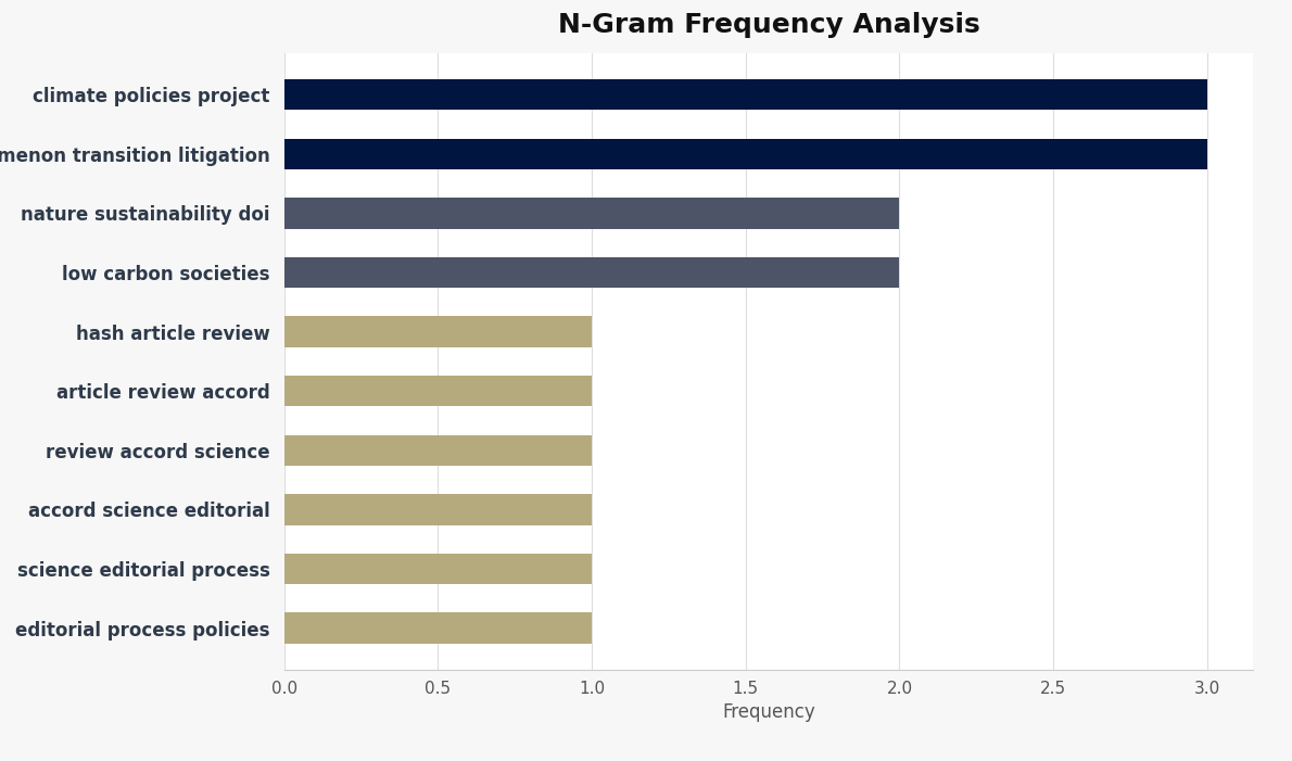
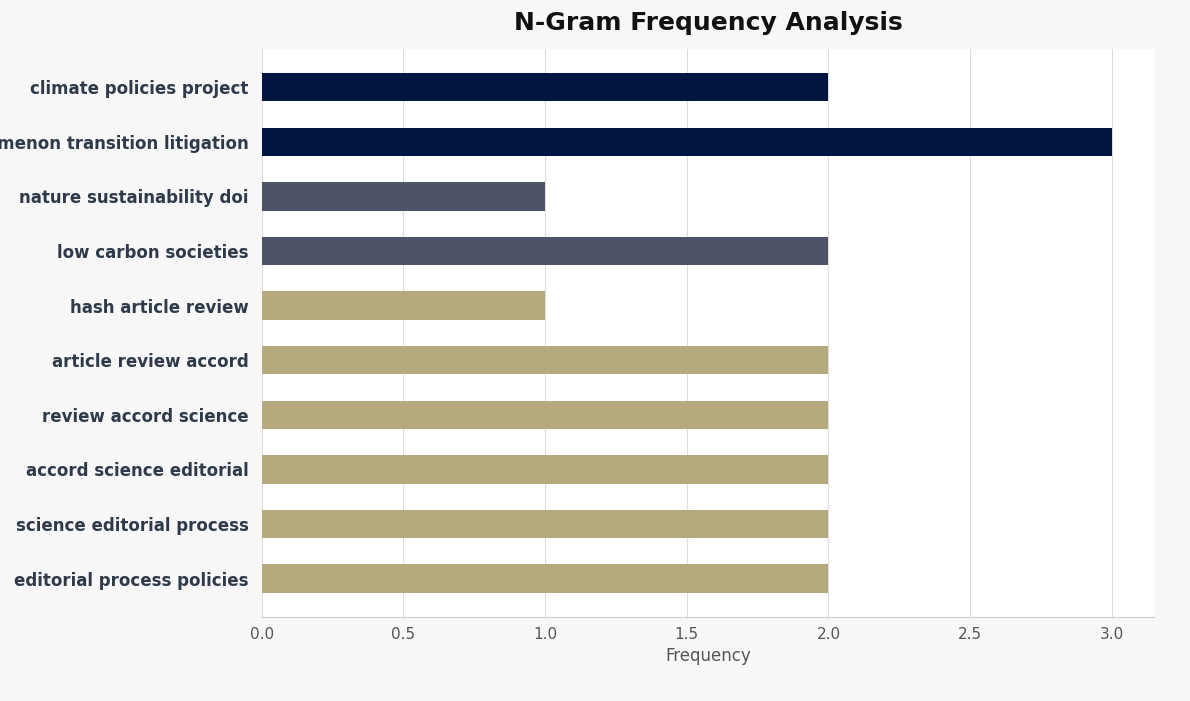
climate policies project: 3 -> 2
nature sustainability doi: 2 -> 1
article review accord: 1 -> 2
review accord science: 1 -> 2
accord science editorial: 1 -> 2
science editorial process: 1 -> 2
editorial process policies: 1 -> 2
